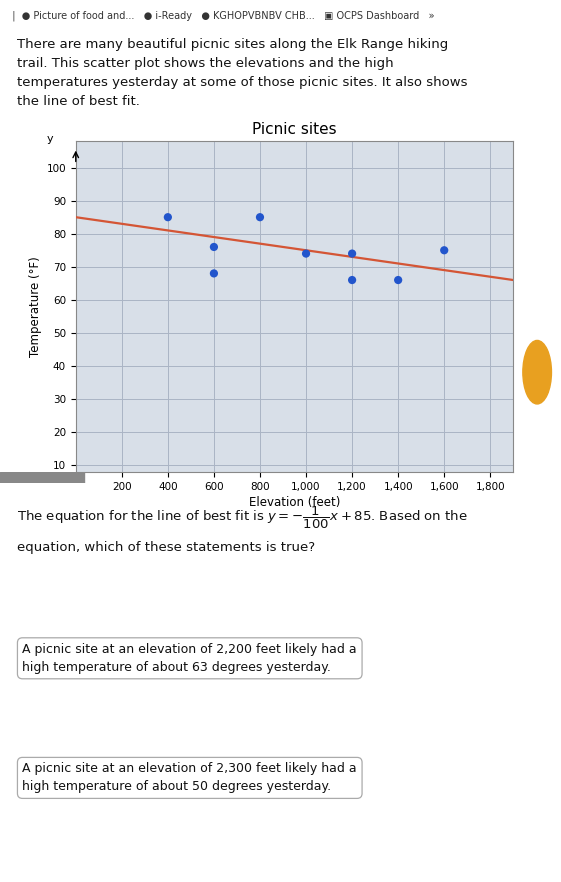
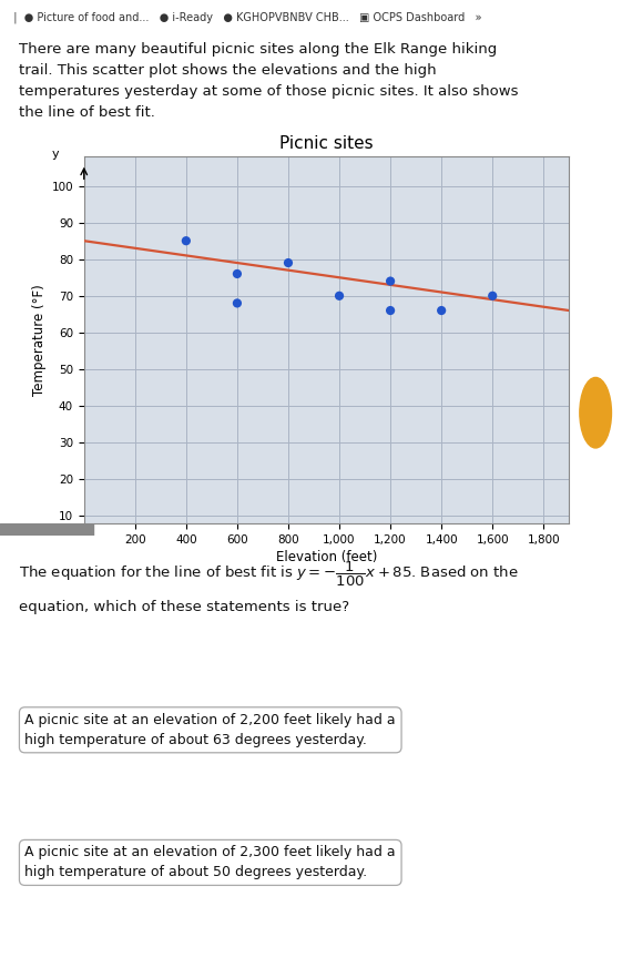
800: 85 -> 79
1,000: 74 -> 70
1,600: 75 -> 70
